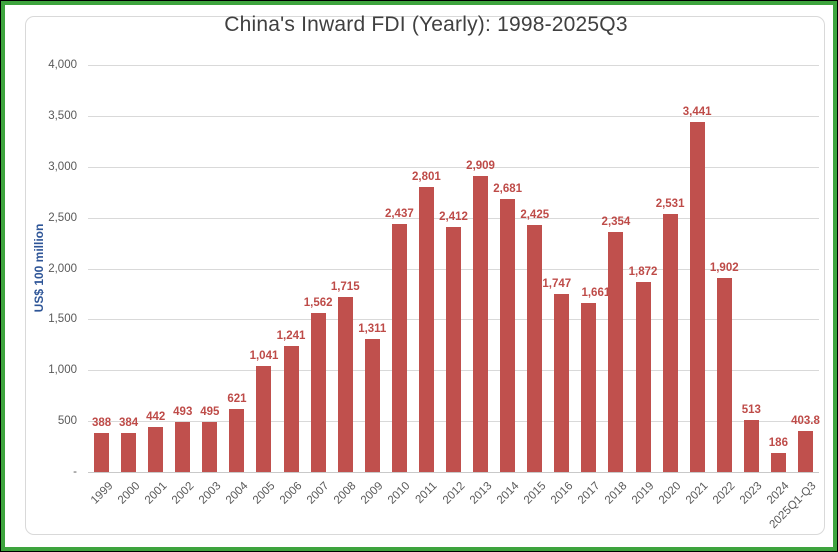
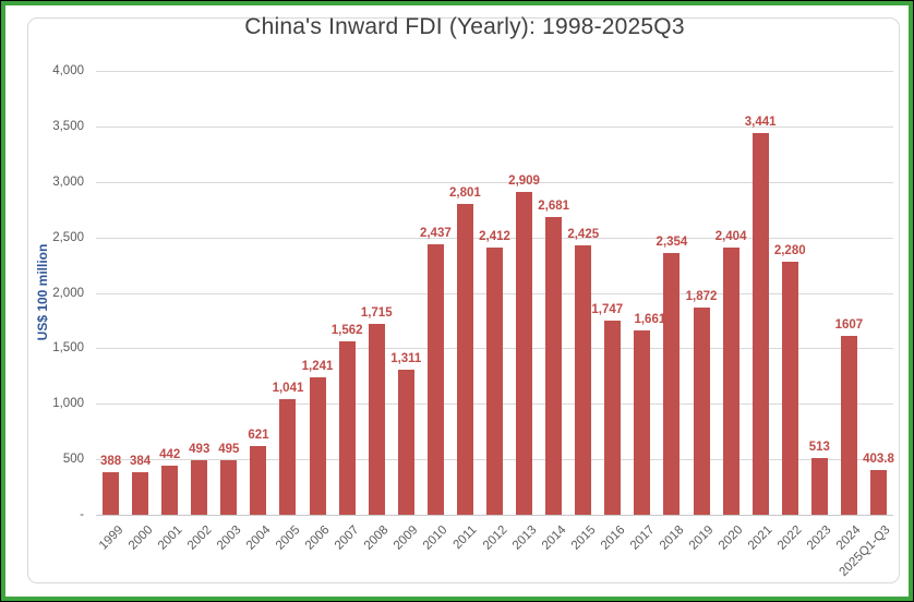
2020: 2,531 -> 2,404
2022: 1,902 -> 2,280
2024: 186 -> 1607
